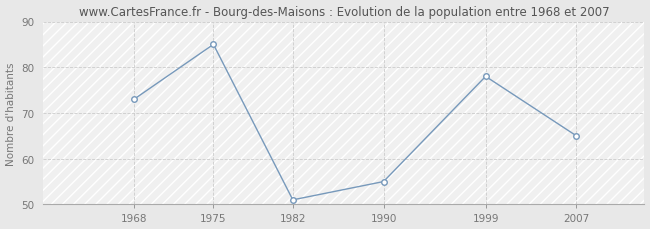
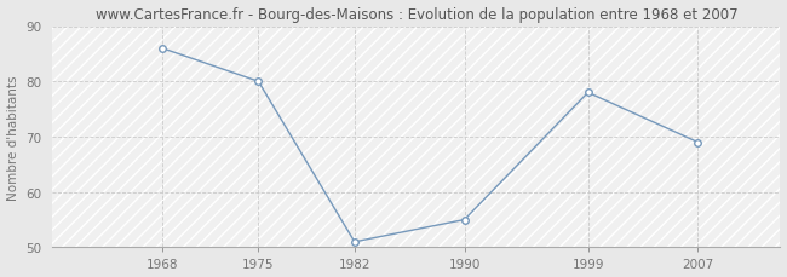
1968: 73 -> 86
1975: 85 -> 80
2007: 65 -> 69
